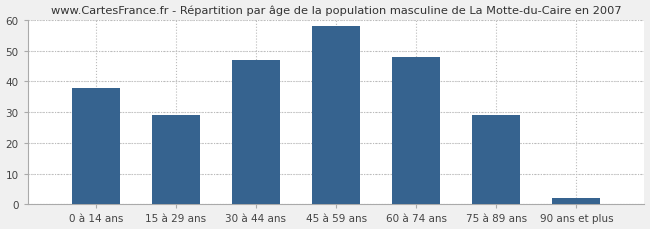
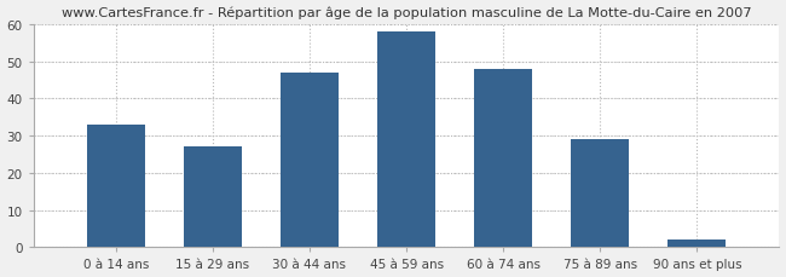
0 à 14 ans: 38 -> 33
15 à 29 ans: 29 -> 27
